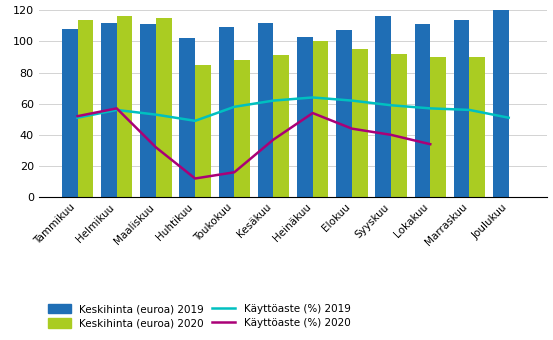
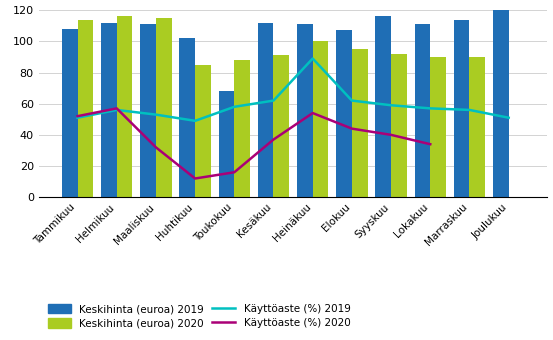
Keskihinta (euroa) 2019/Toukokuu: 109 -> 68
Keskihinta (euroa) 2019/Heinäkuu: 103 -> 111
Käyttöaste (%) 2019/Heinäkuu: 64 -> 89
